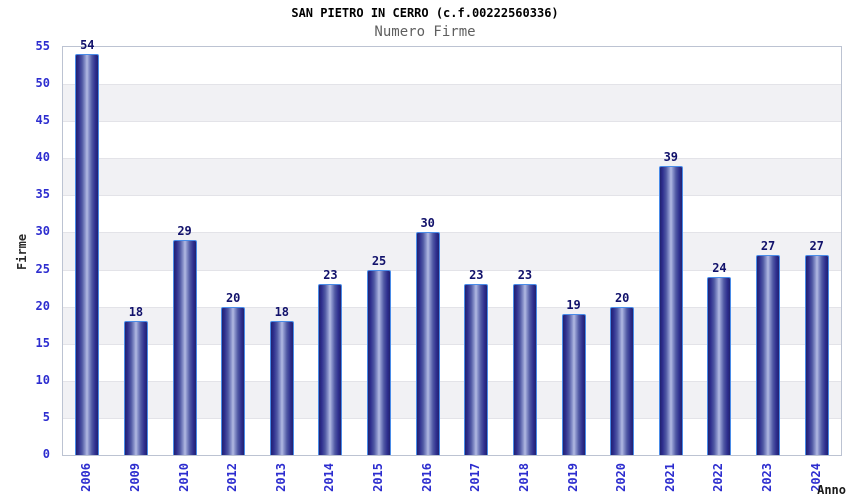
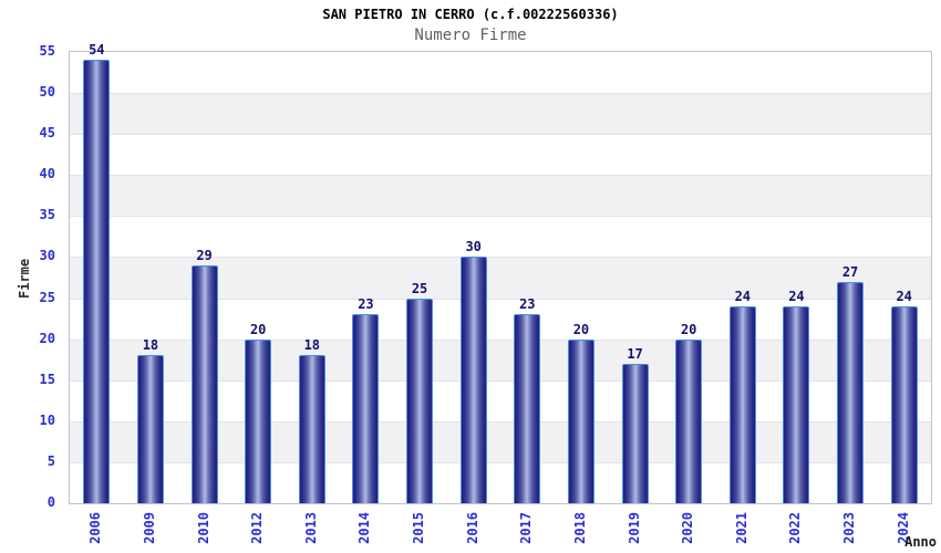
2018: 23 -> 20
2019: 19 -> 17
2021: 39 -> 24
2024: 27 -> 24
